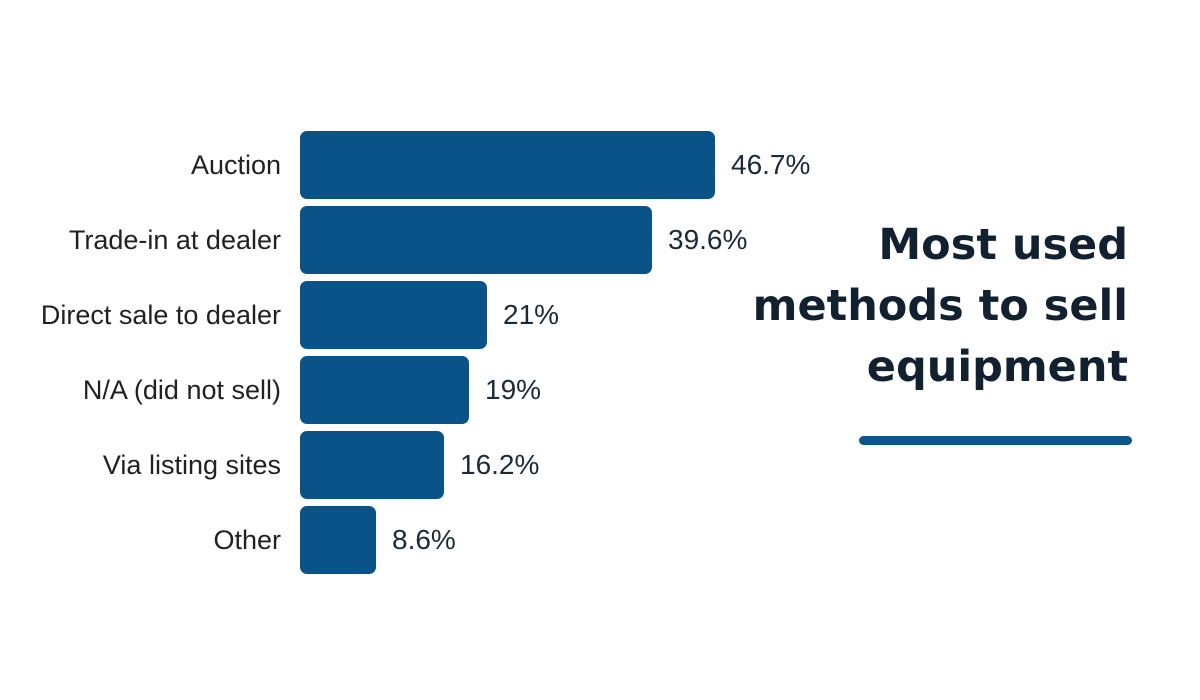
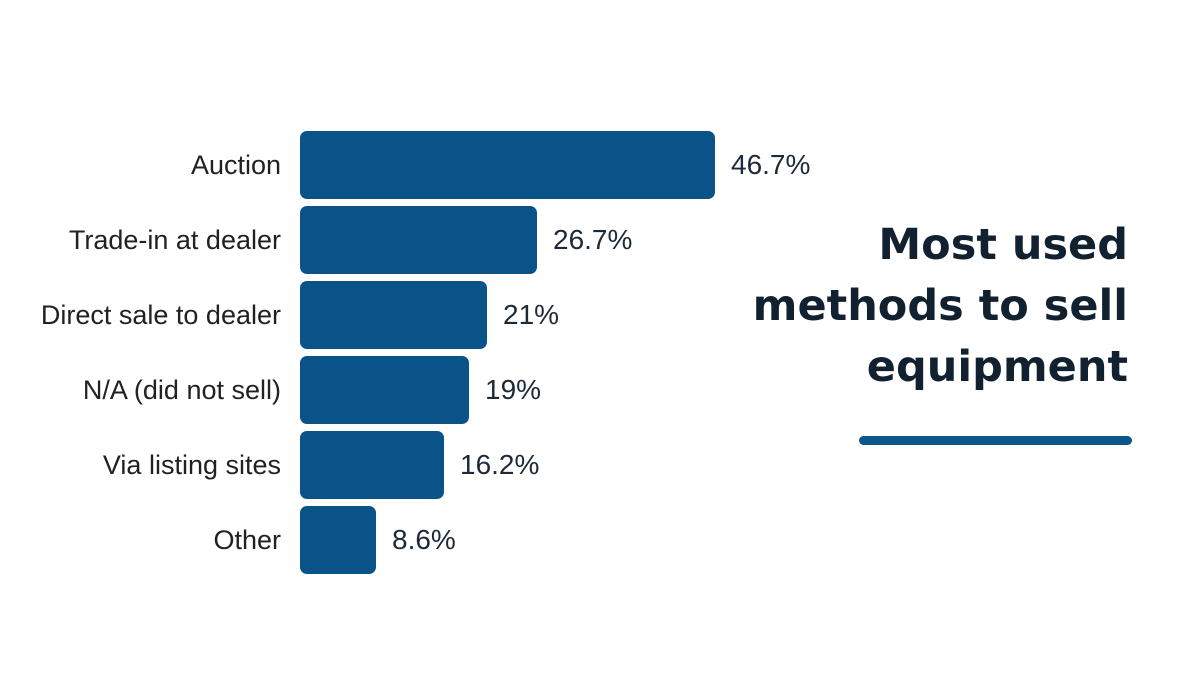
Trade-in at dealer: 39.6% -> 26.7%
